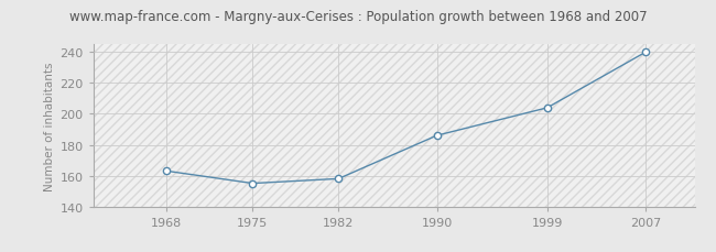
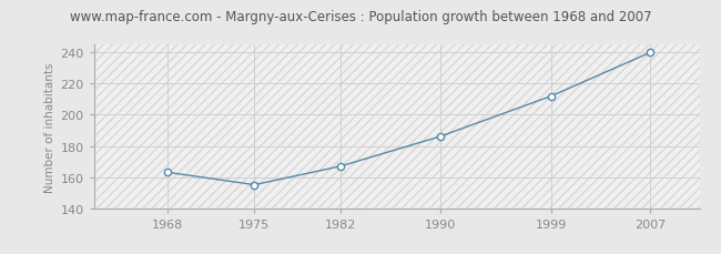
1982: 158 -> 167
1999: 204 -> 212
